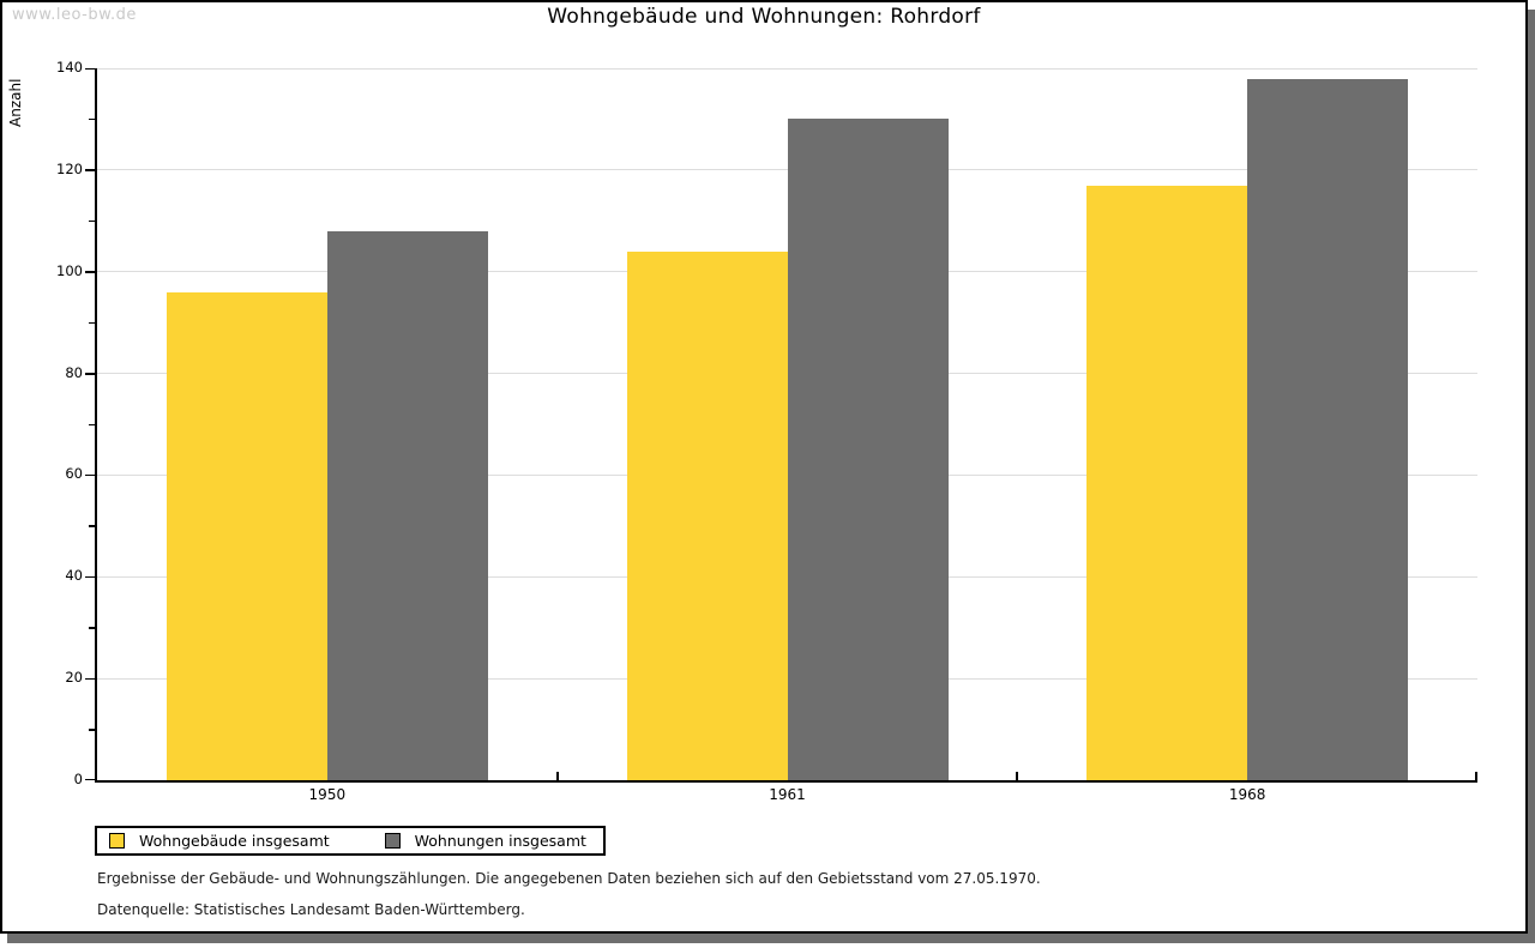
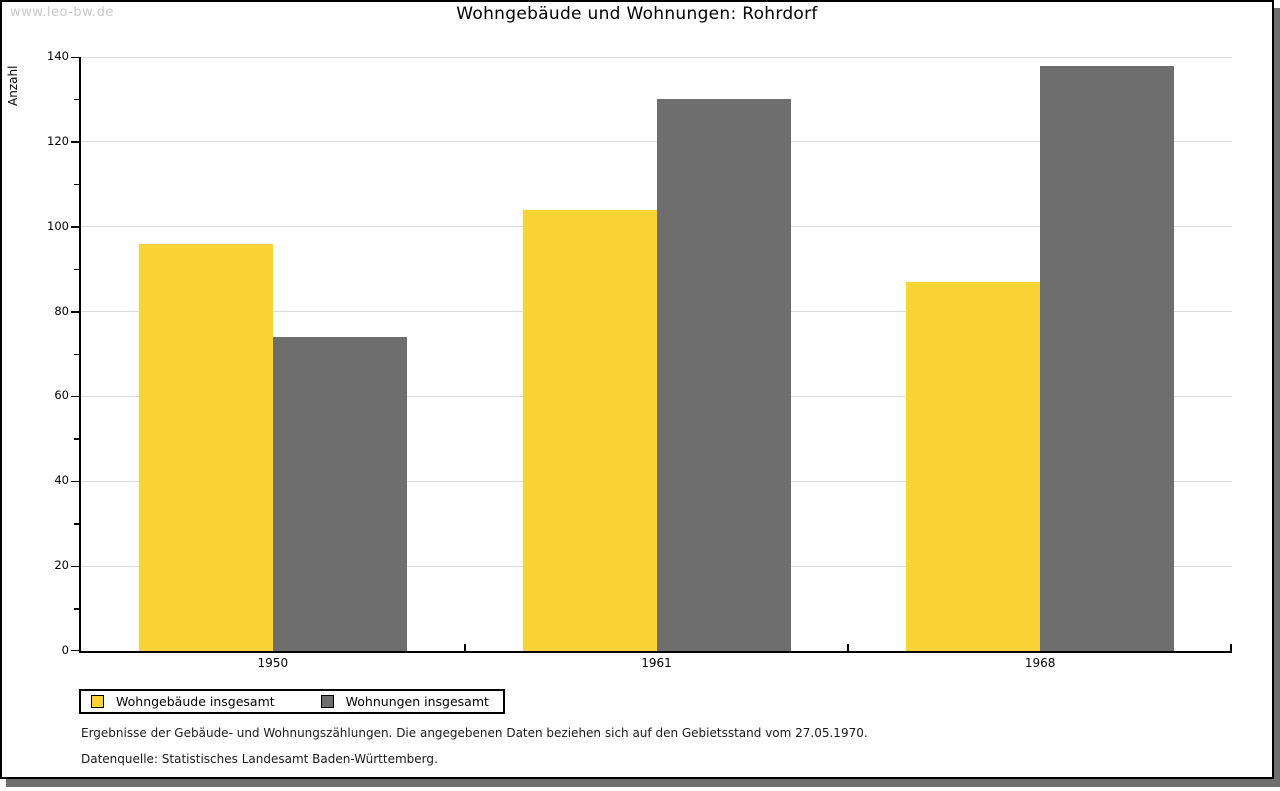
Wohnungen insgesamt/1950: 108 -> 74
Wohngebäude insgesamt/1968: 117 -> 87
